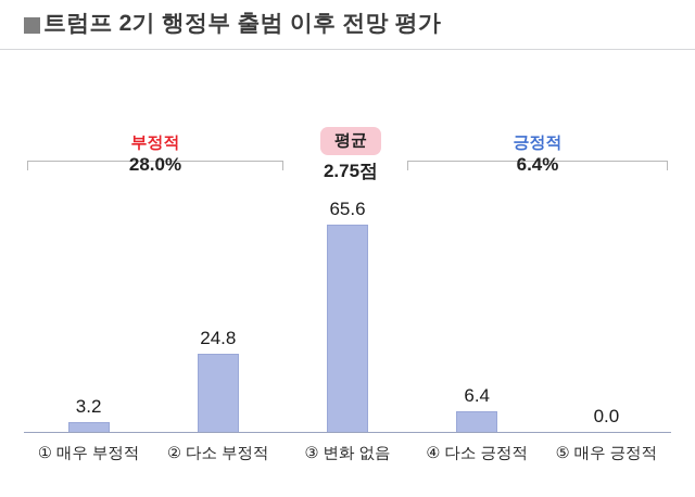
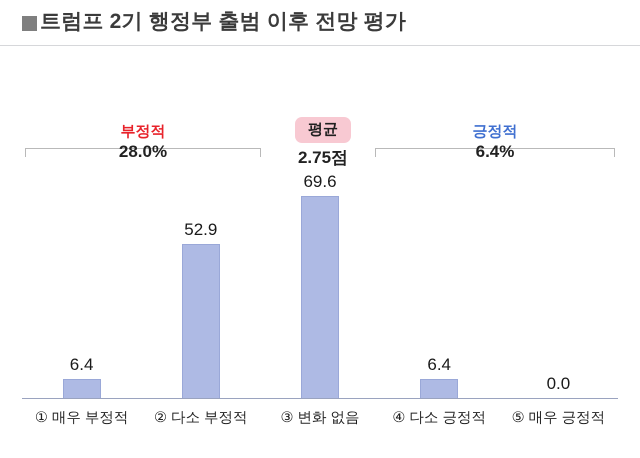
① 매우 부정적: 3.2 -> 6.4
② 다소 부정적: 24.8 -> 52.9
③ 변화 없음: 65.6 -> 69.6
